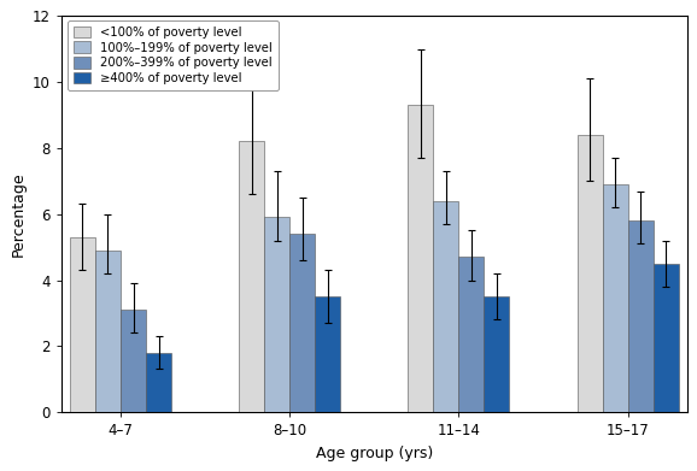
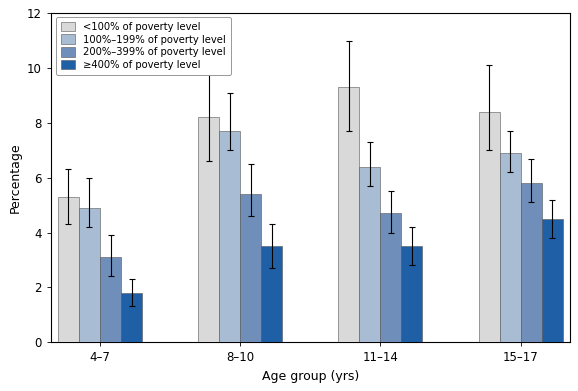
100%–199% of poverty level/8–10: 5.9 -> 7.7
